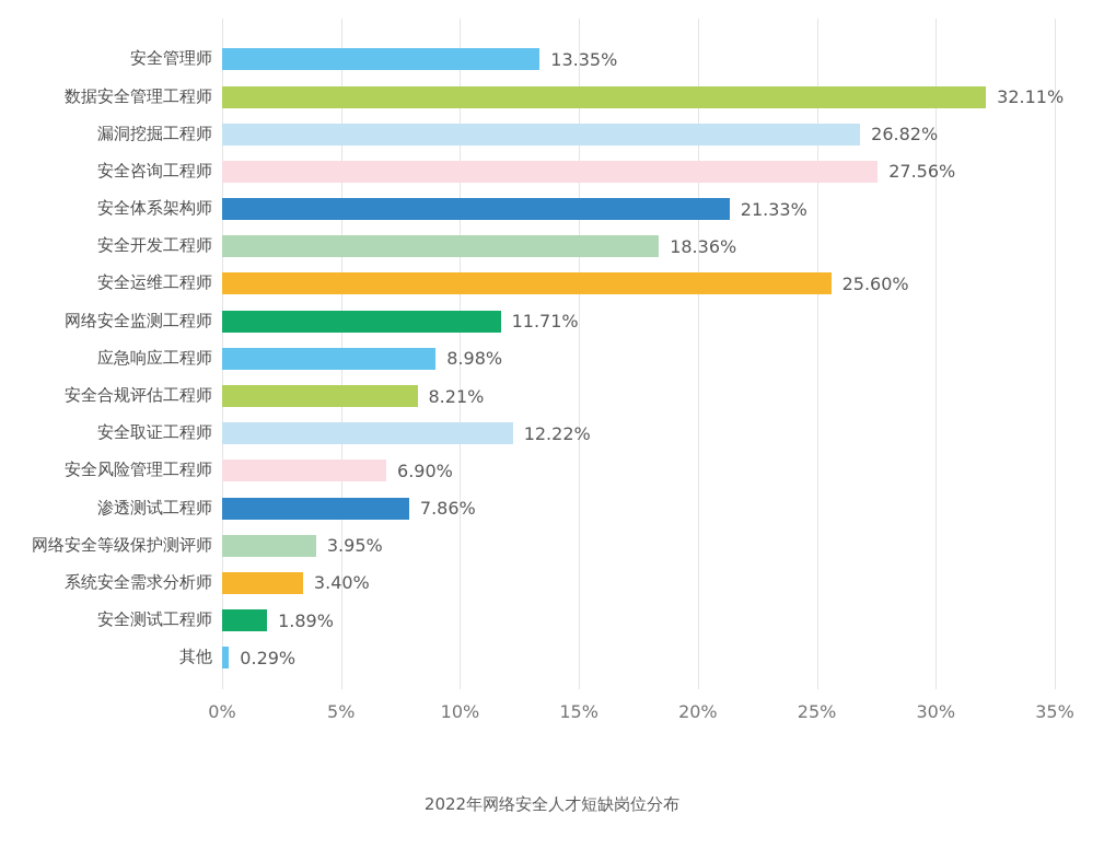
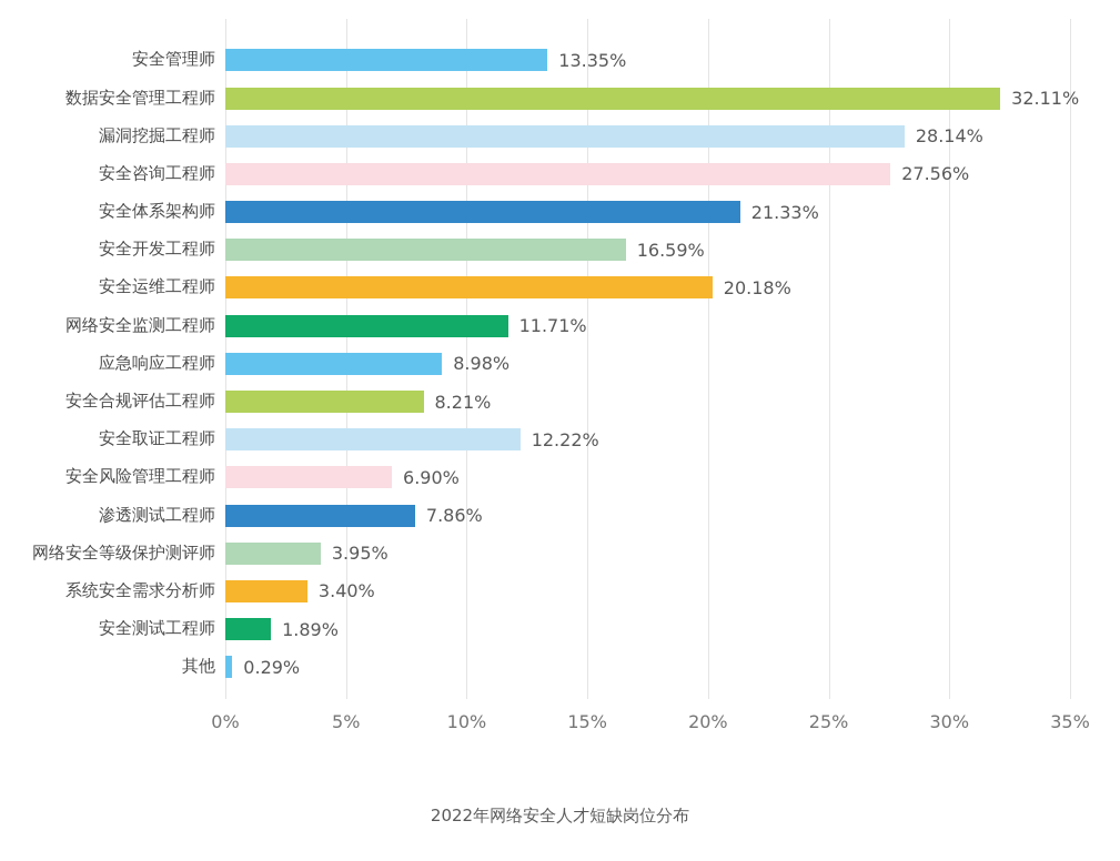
漏洞挖掘工程师: 26.82% -> 28.14%
安全开发工程师: 18.36% -> 16.59%
安全运维工程师: 25.60% -> 20.18%
